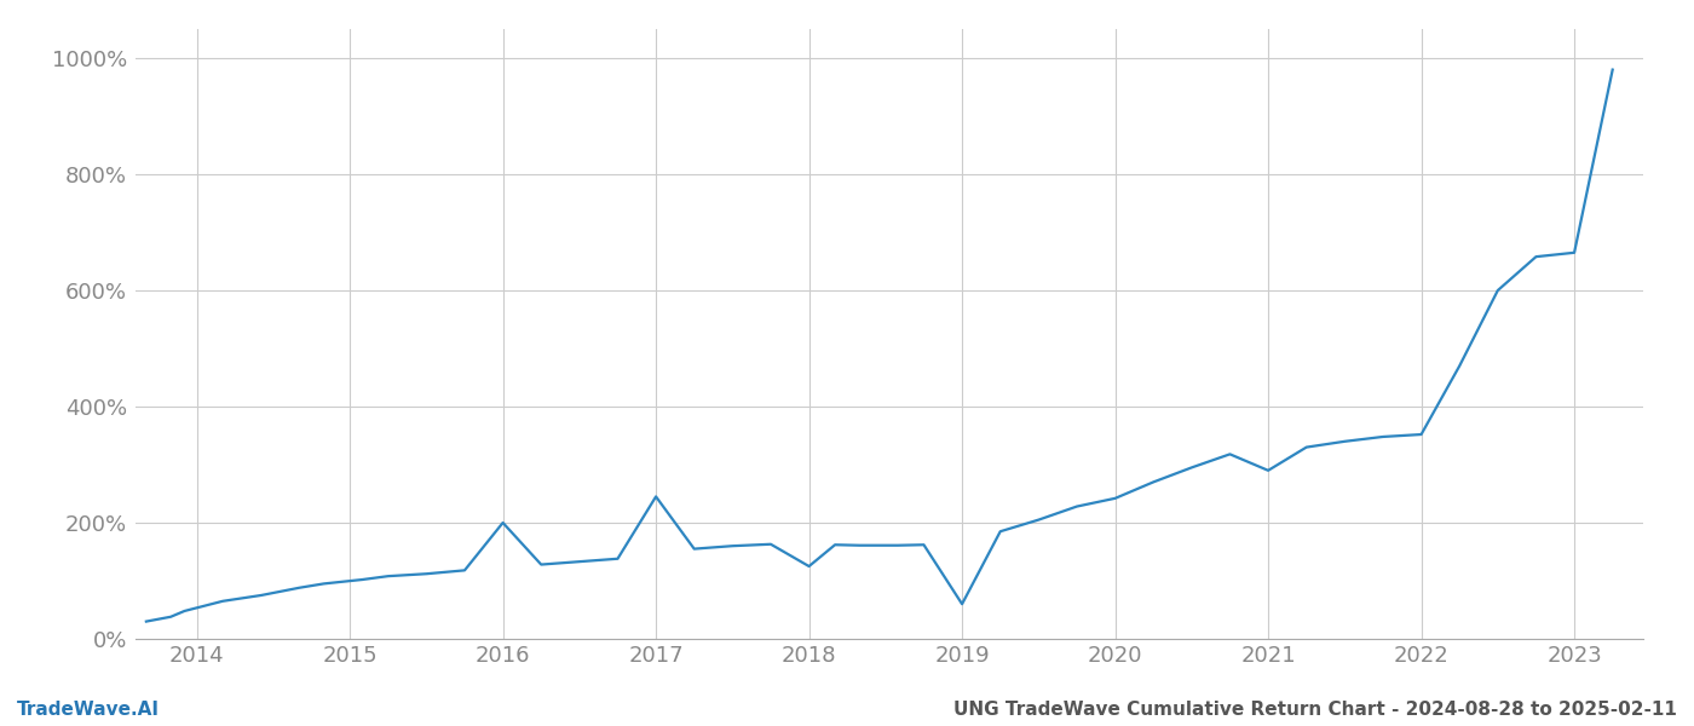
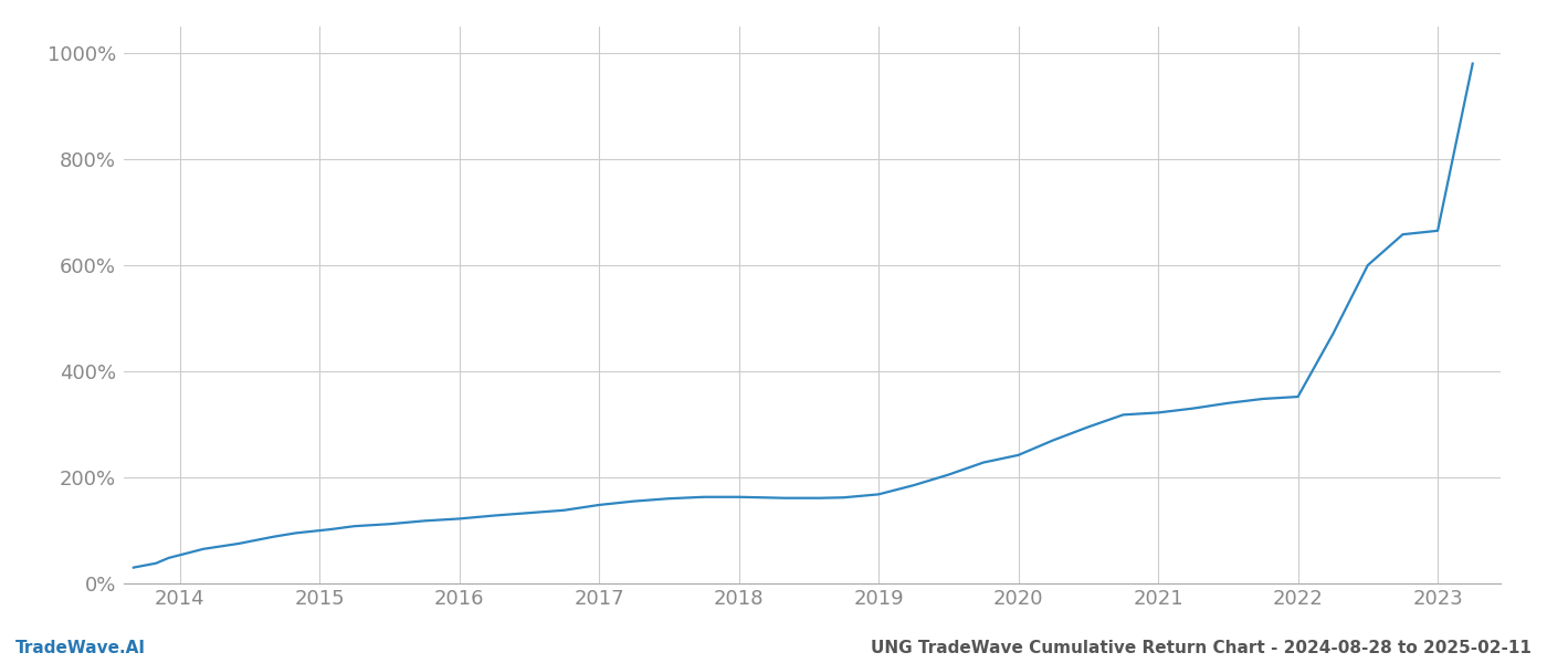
2016: 200% -> 122%
2017: 245% -> 148%
2018: 125% -> 163%
2019: 60% -> 168%
2021: 290% -> 322%
